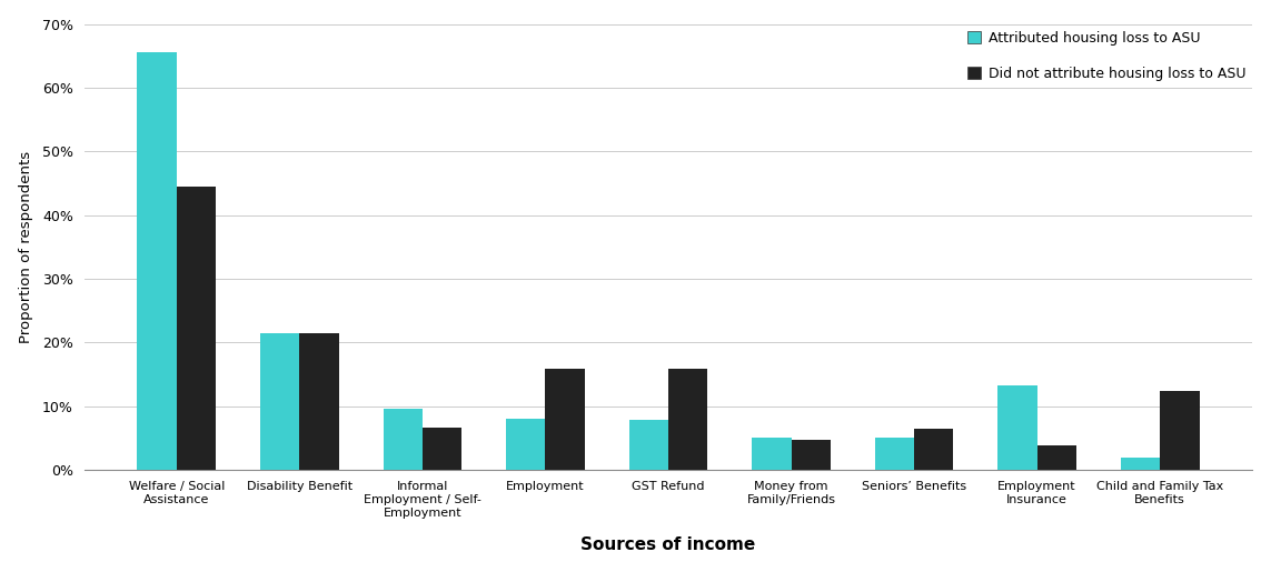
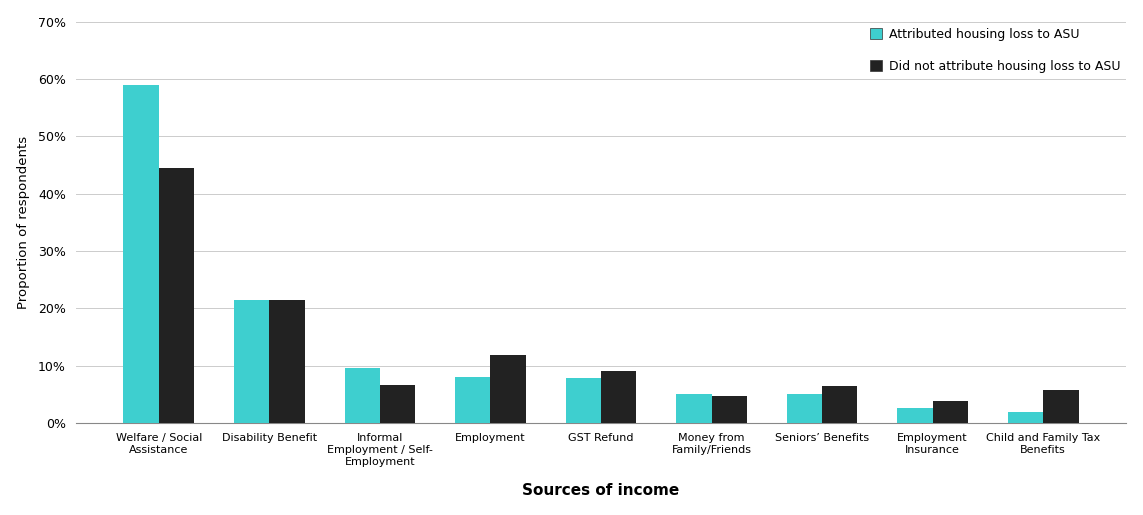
Attributed housing loss to ASU/Welfare / Social Assistance: 65.6% -> 59.0%
Did not attribute housing loss to ASU/Employment: 15.8% -> 11.8%
Did not attribute housing loss to ASU/GST Refund: 15.8% -> 9.0%
Attributed housing loss to ASU/Employment Insurance: 13.2% -> 2.6%
Did not attribute housing loss to ASU/Child and Family Tax Benefits: 12.4% -> 5.7%
